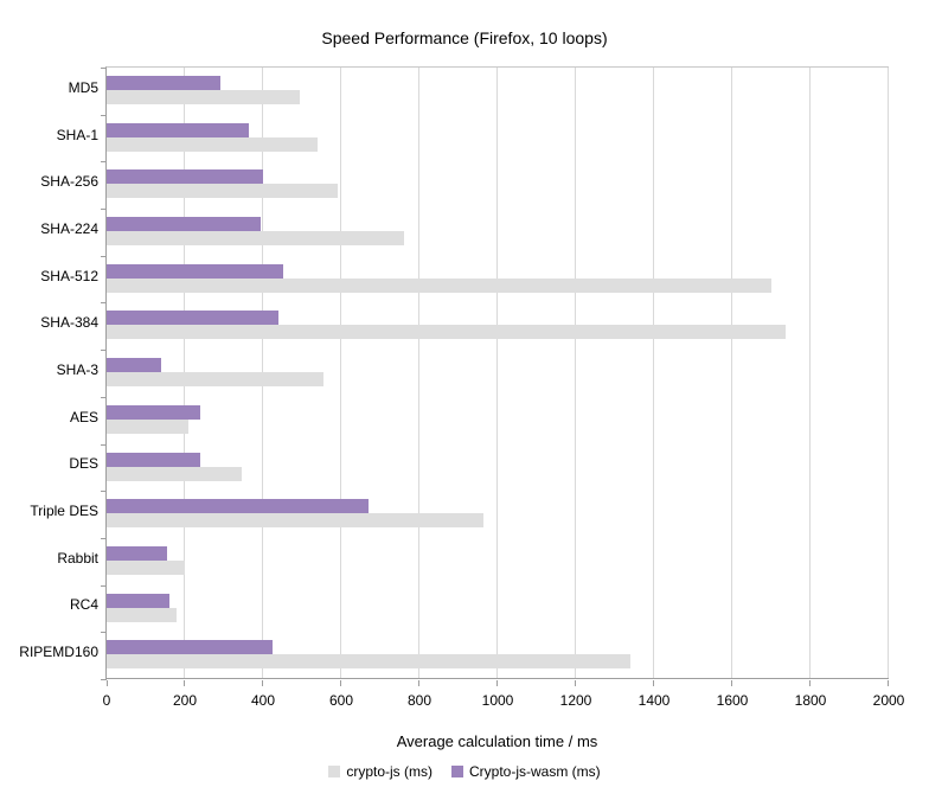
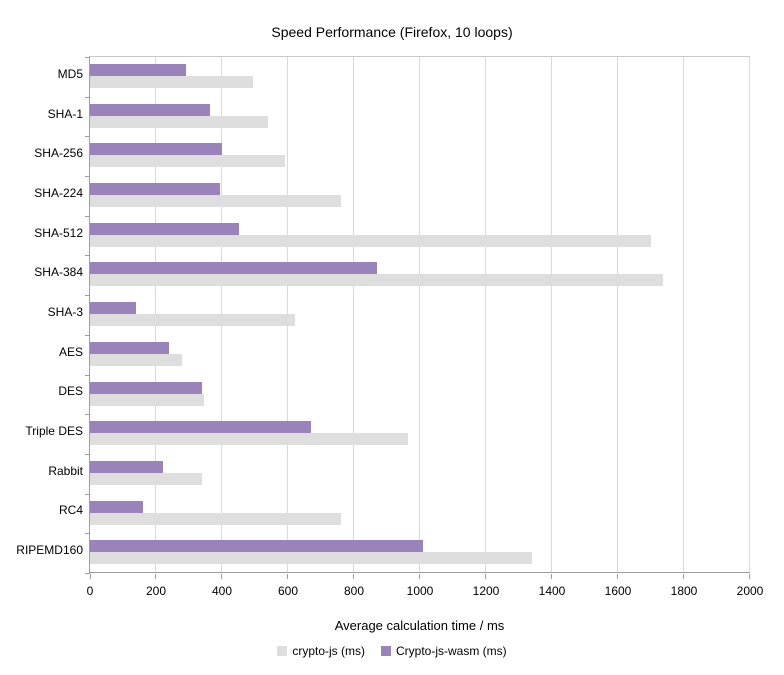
Crypto-js-wasm (ms)/SHA-384: 440 -> 870
crypto-js (ms)/SHA-3: 560 -> 620
crypto-js (ms)/AES: 210 -> 280
Crypto-js-wasm (ms)/DES: 240 -> 340
crypto-js (ms)/Rabbit: 200 -> 340
Crypto-js-wasm (ms)/Rabbit: 160 -> 220
crypto-js (ms)/RC4: 180 -> 760
Crypto-js-wasm (ms)/RIPEMD160: 420 -> 1010
